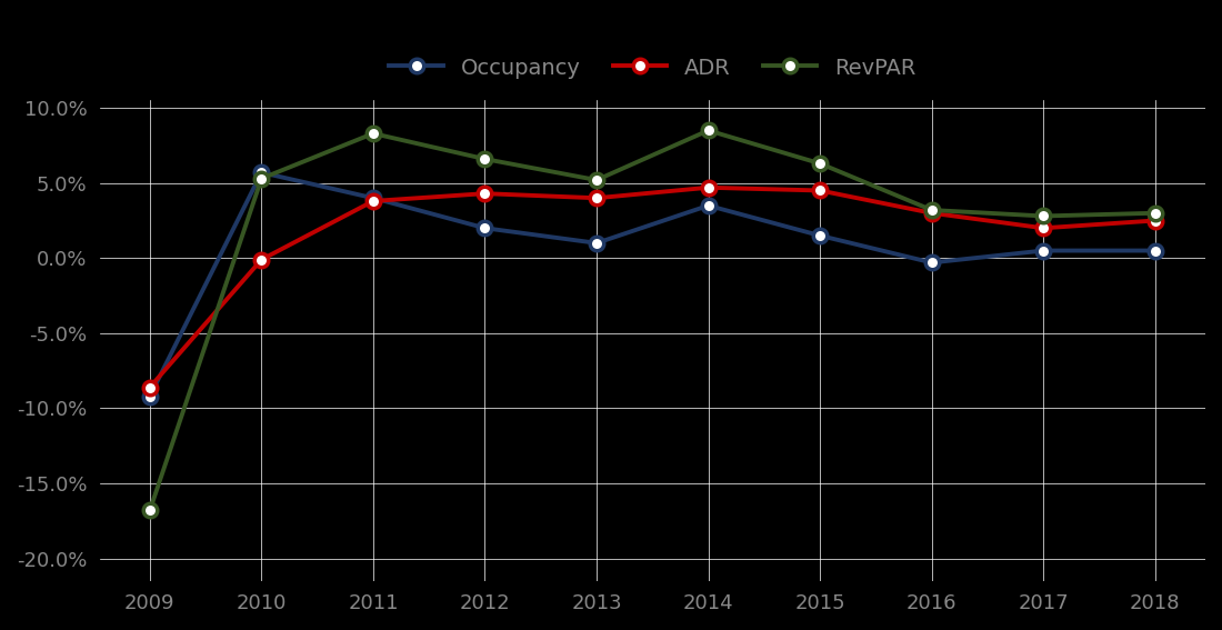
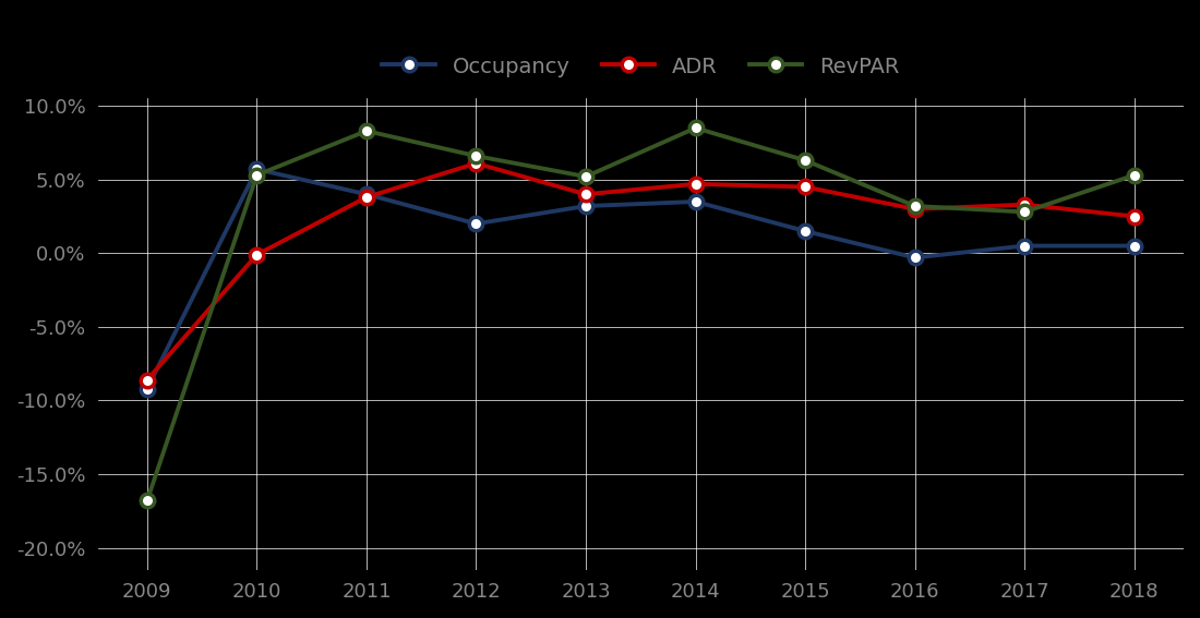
ADR/2012: 4.3% -> 6.1%
Occupancy/2013: 1.0% -> 3.2%
ADR/2017: 2.0% -> 3.3%
RevPAR/2018: 3.0% -> 5.3%
